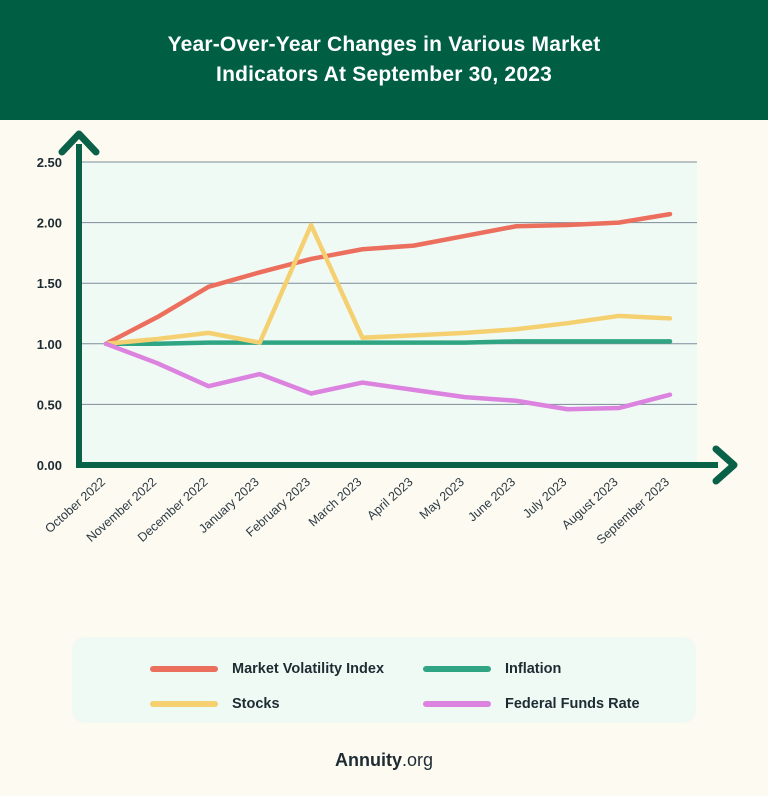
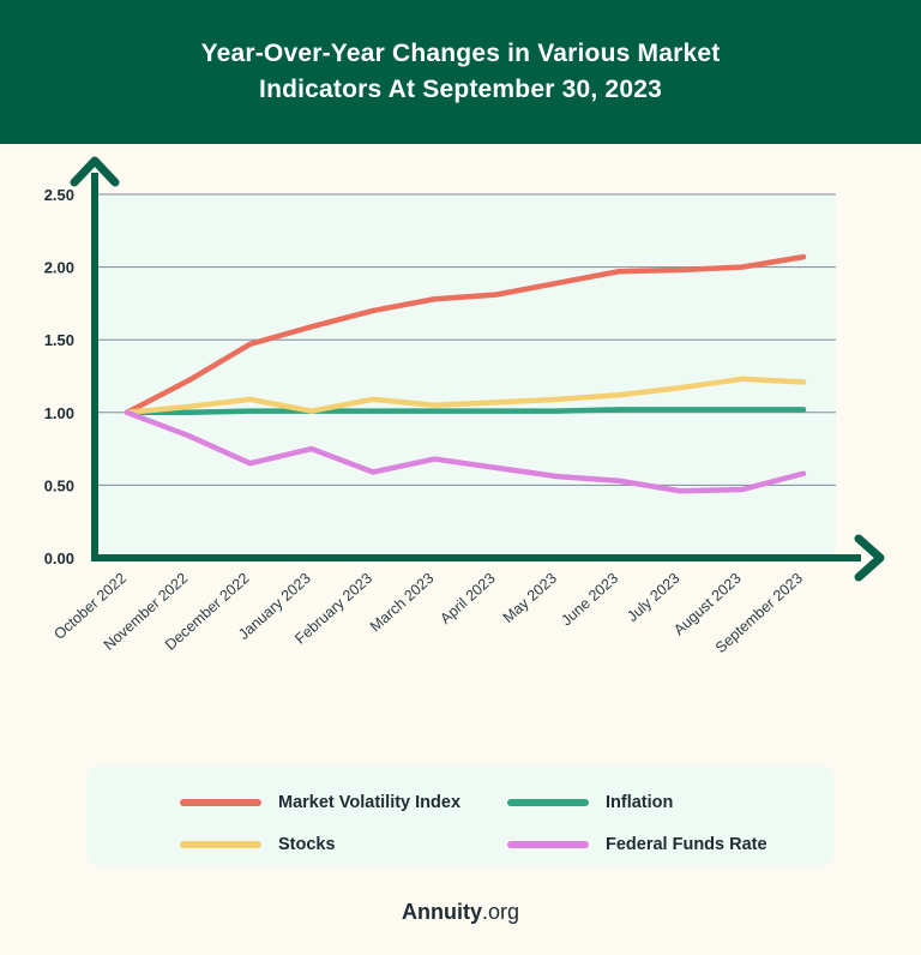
Stocks/February 2023: 1.98 -> 1.09
